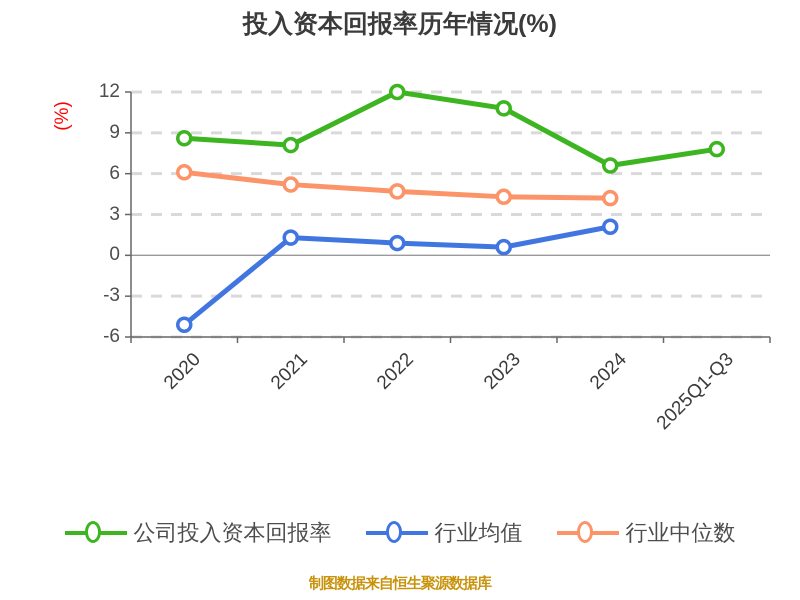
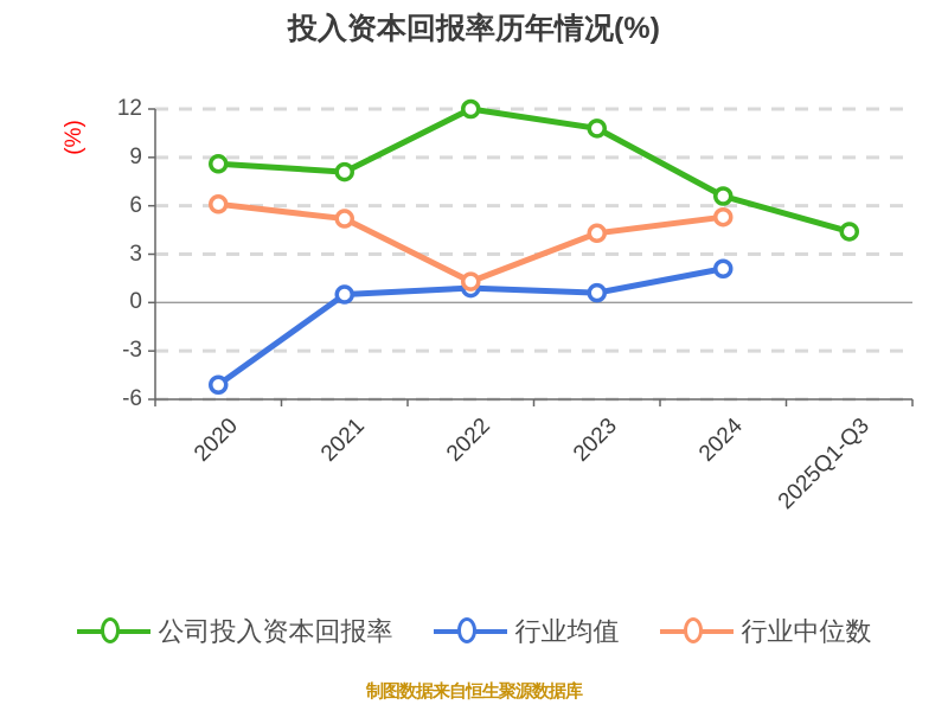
行业均值/2021: 1.3 -> 0.5
行业中位数/2022: 4.7 -> 1.3
行业中位数/2024: 4.2 -> 5.3
公司投入资本回报率/2025Q1-Q3: 7.8 -> 4.4
